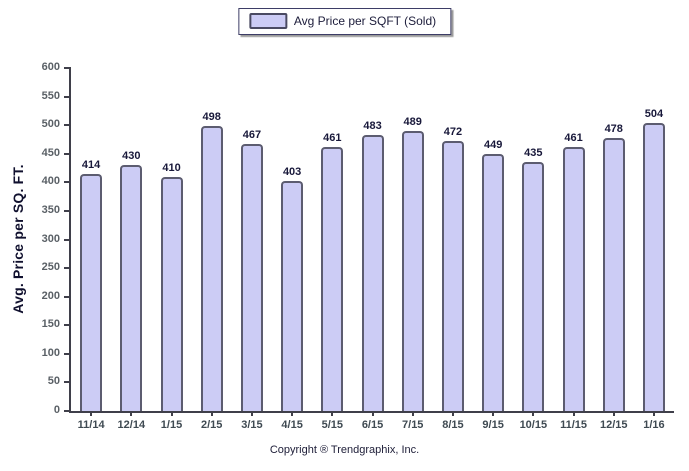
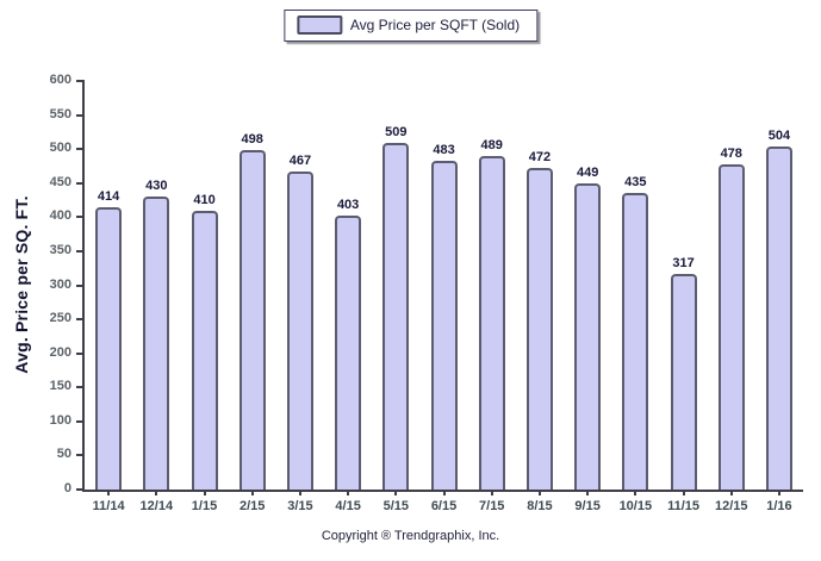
5/15: 461 -> 509
11/15: 461 -> 317
